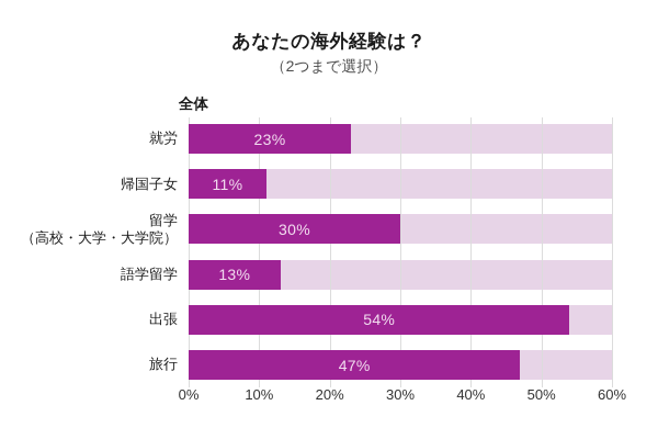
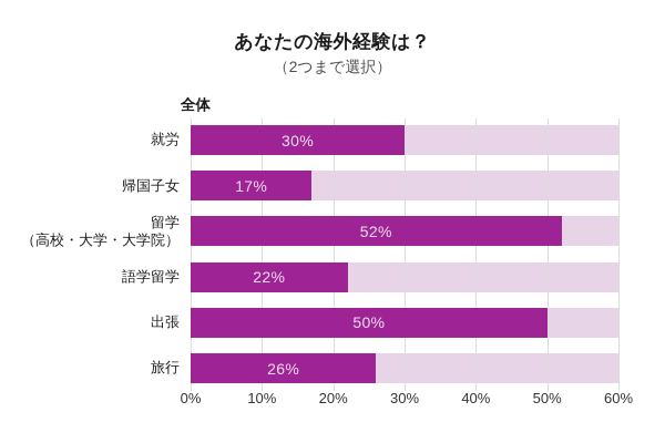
就労: 23% -> 30%
帰国子女: 11% -> 17%
留学（高校・大学・大学院）: 30% -> 52%
語学留学: 13% -> 22%
出張: 54% -> 50%
旅行: 47% -> 26%
